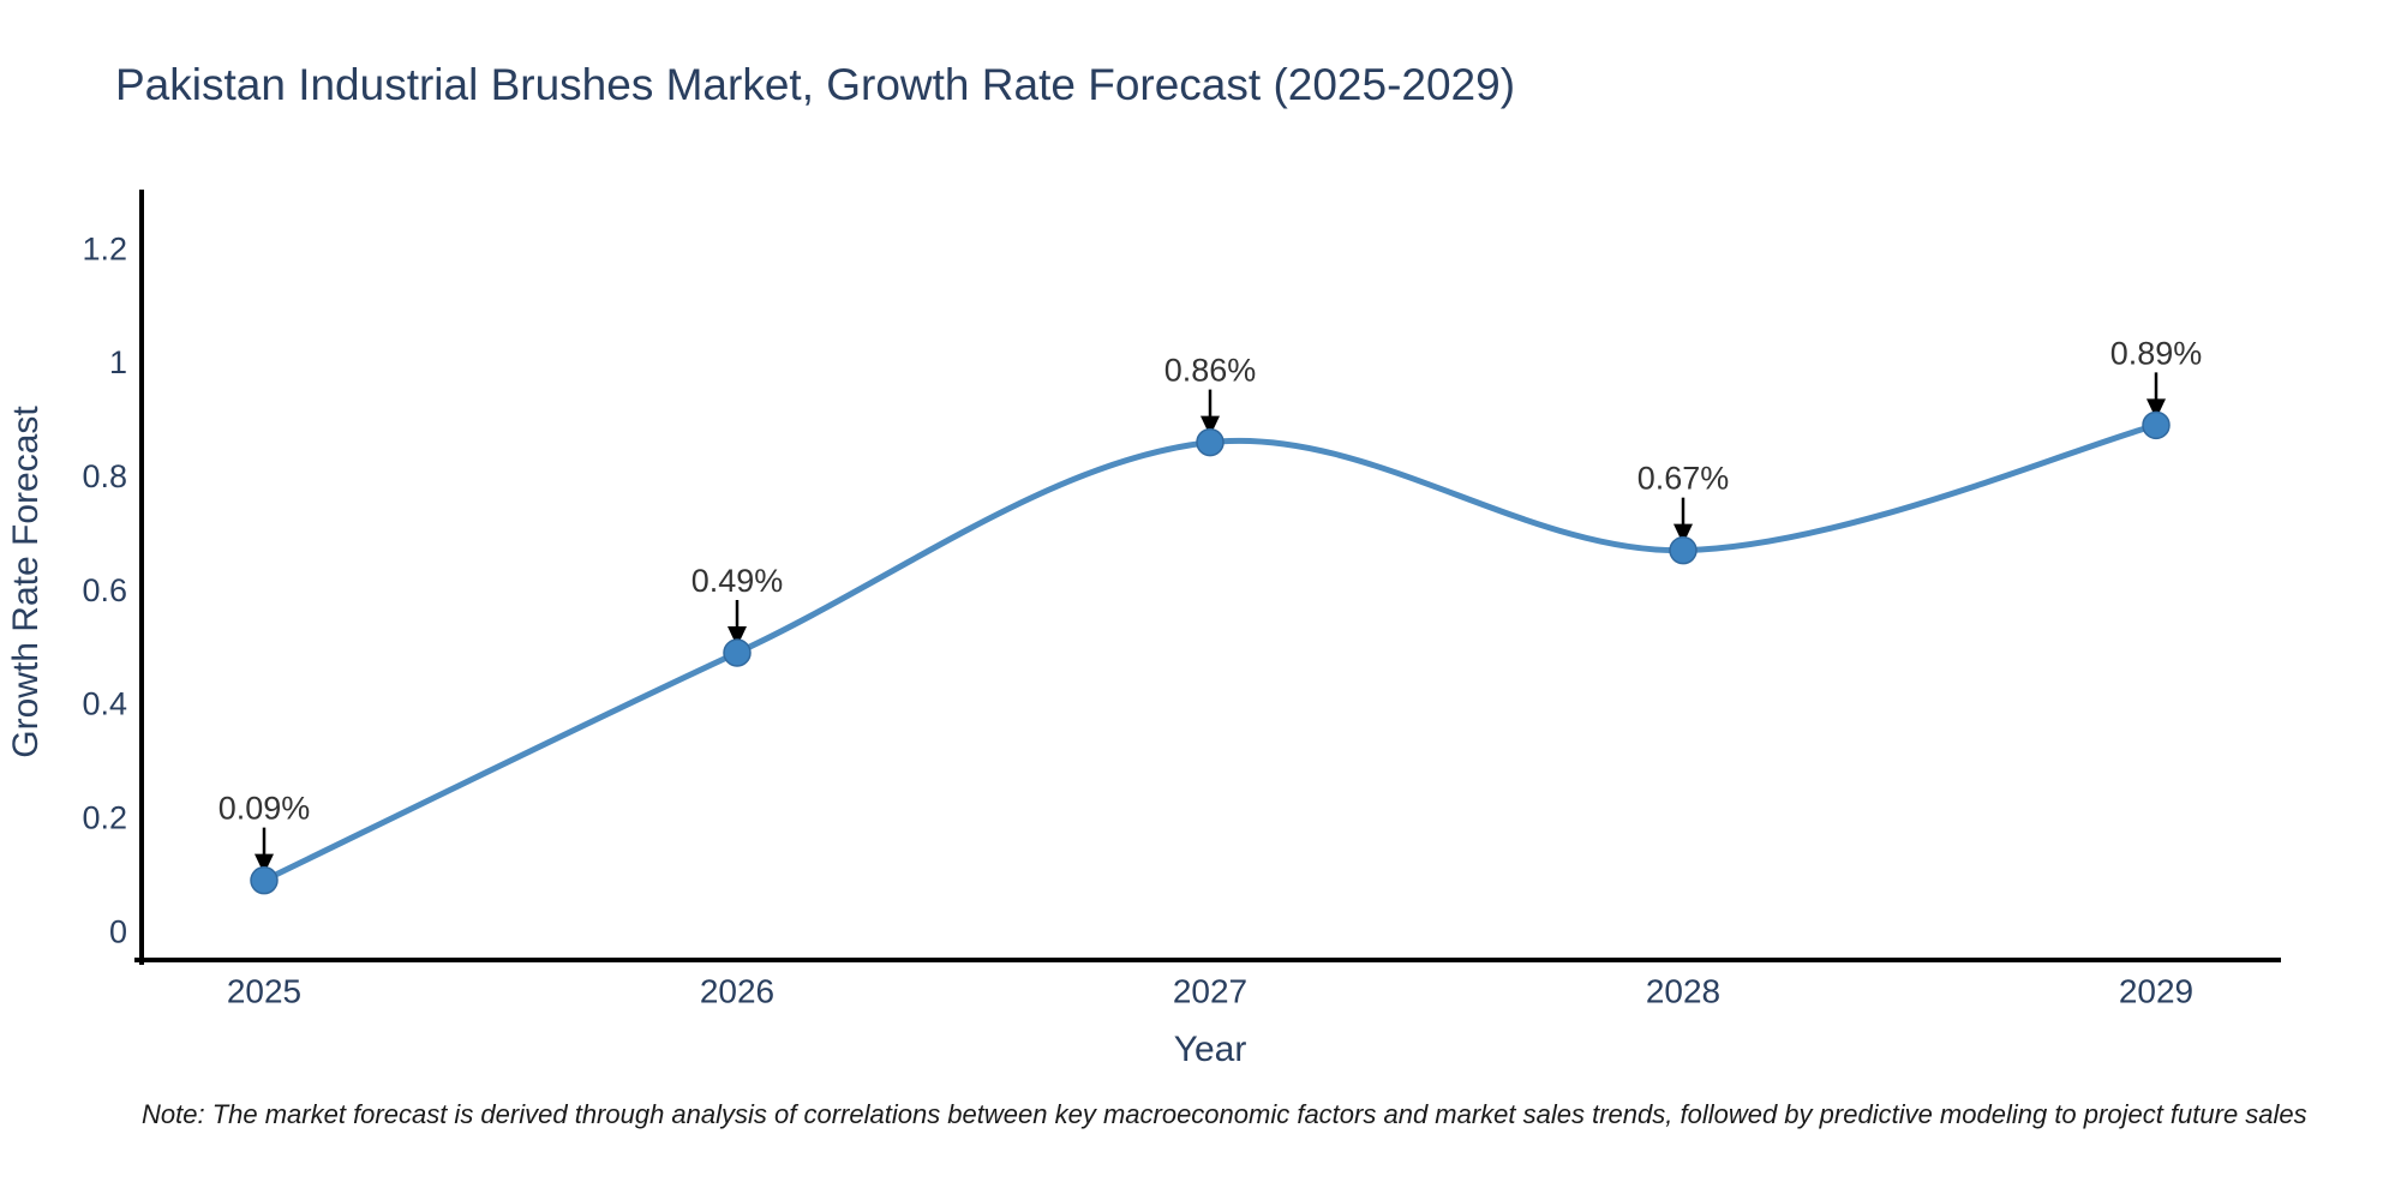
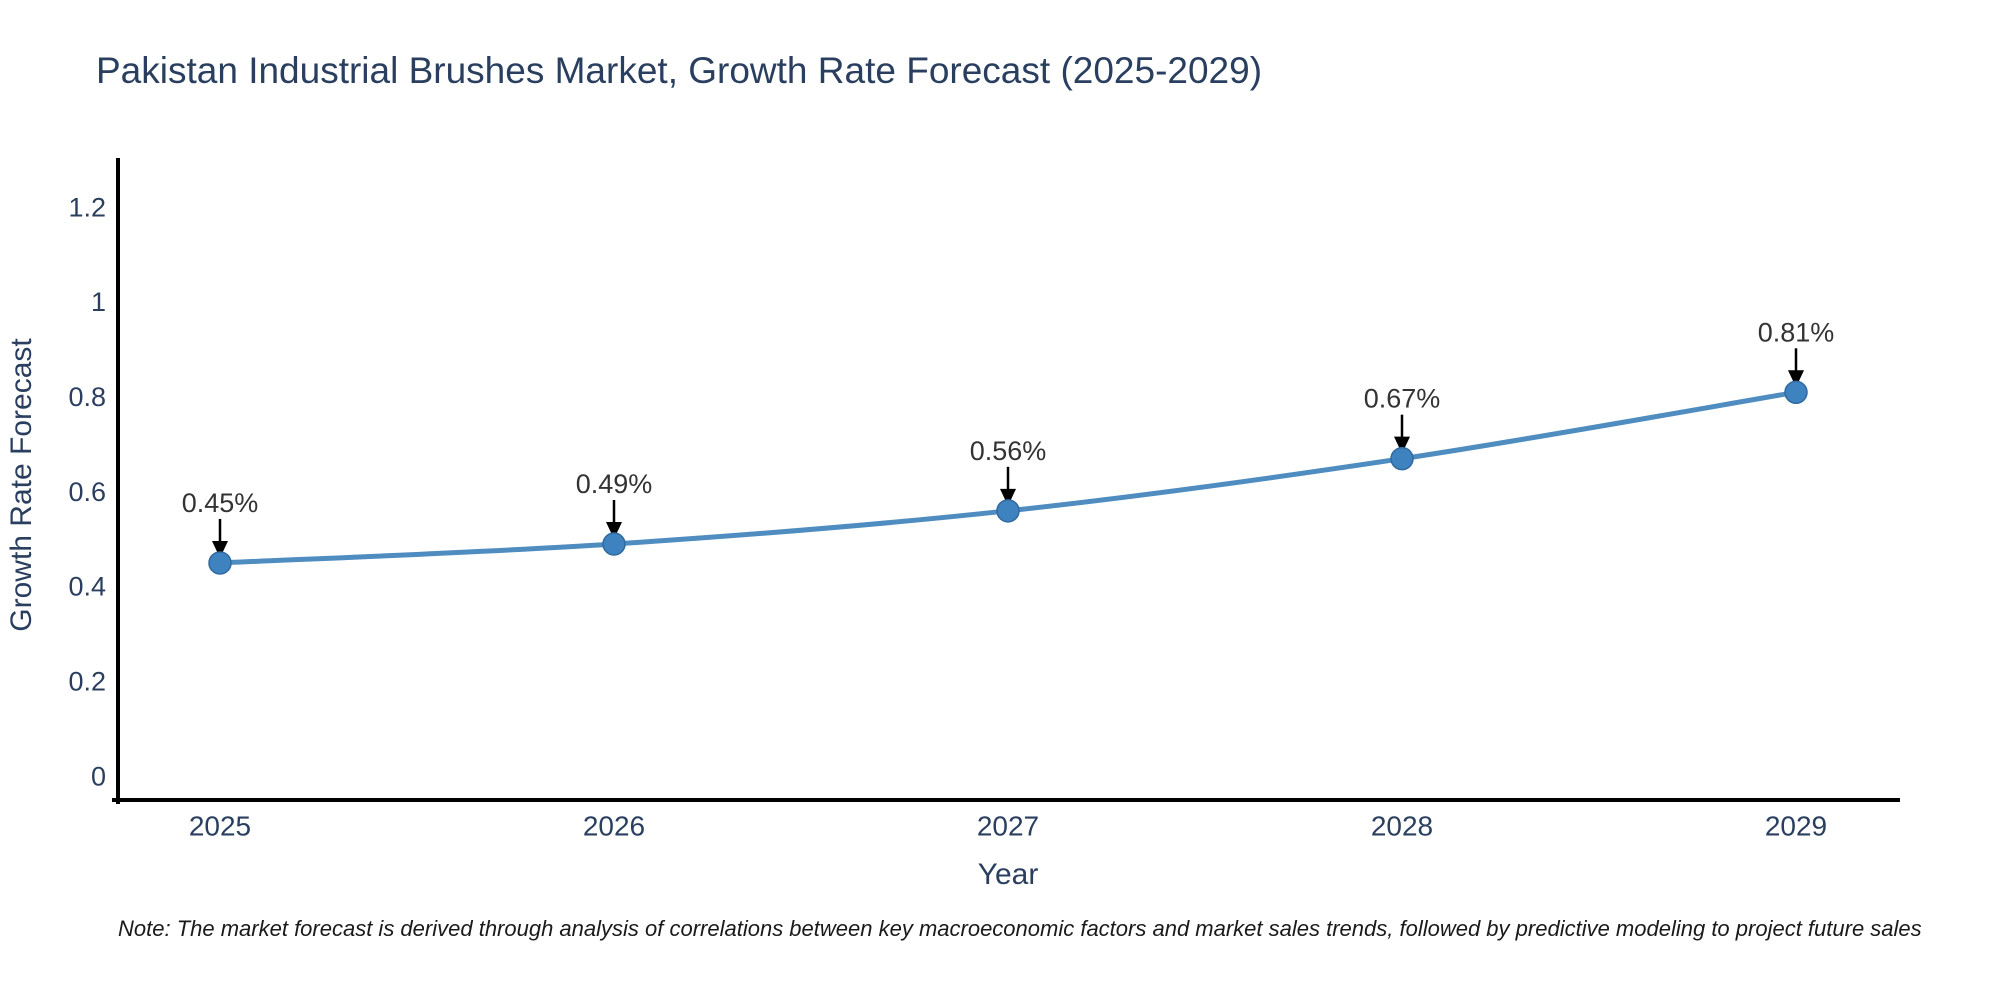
2025: 0.09% -> 0.45%
2027: 0.86% -> 0.56%
2029: 0.89% -> 0.81%
